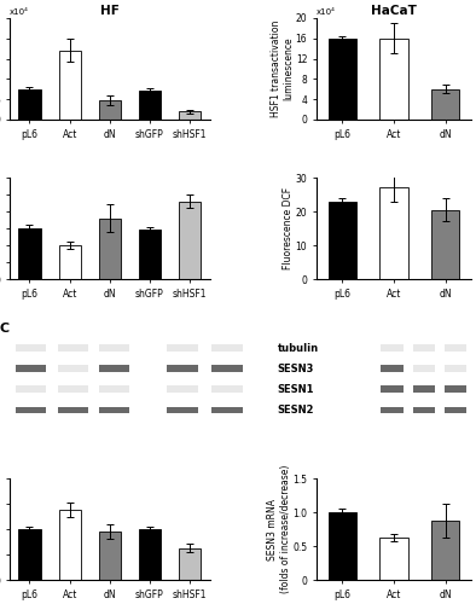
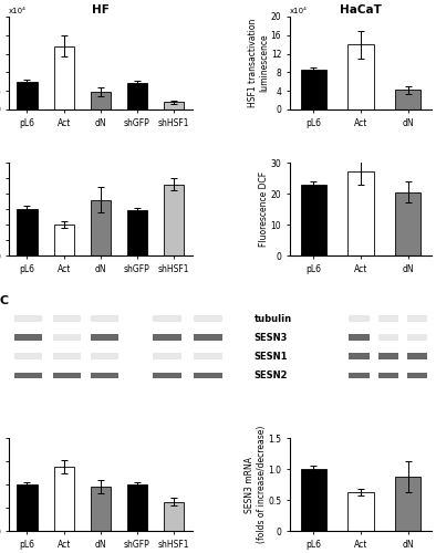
HaCaT/pL6: 16.0 -> 8.5
HaCaT/Act: 16.0 -> 14.0
HaCaT/dN: 6.0 -> 4.2
